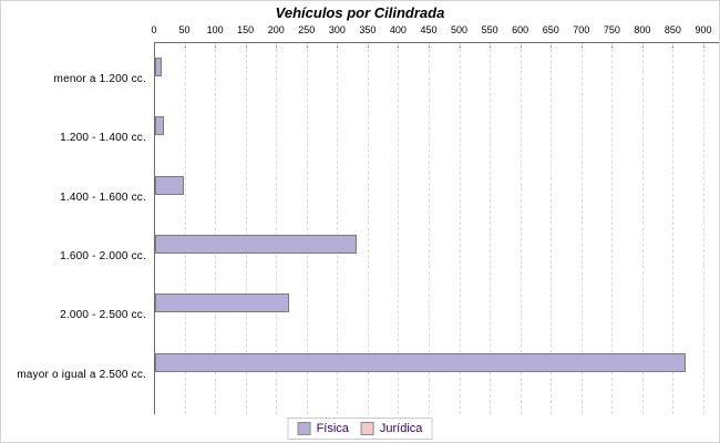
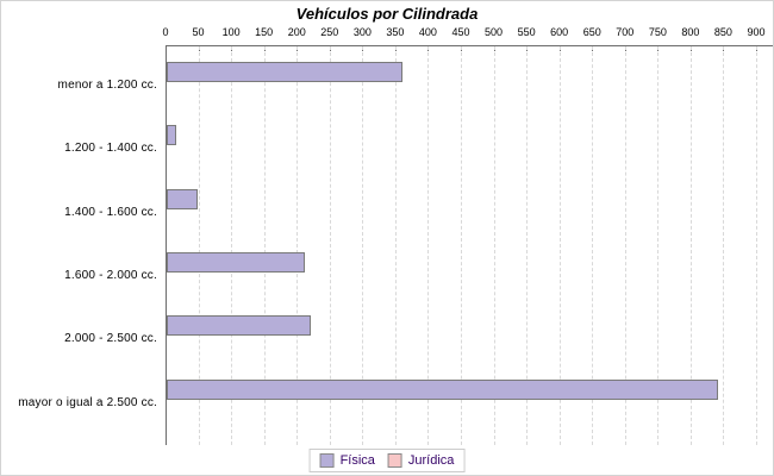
Física/menor a 1.200 cc.: 10 -> 360
Física/1.600 - 2.000 cc.: 330 -> 210
Física/mayor o igual a 2.500 cc.: 870 -> 840
